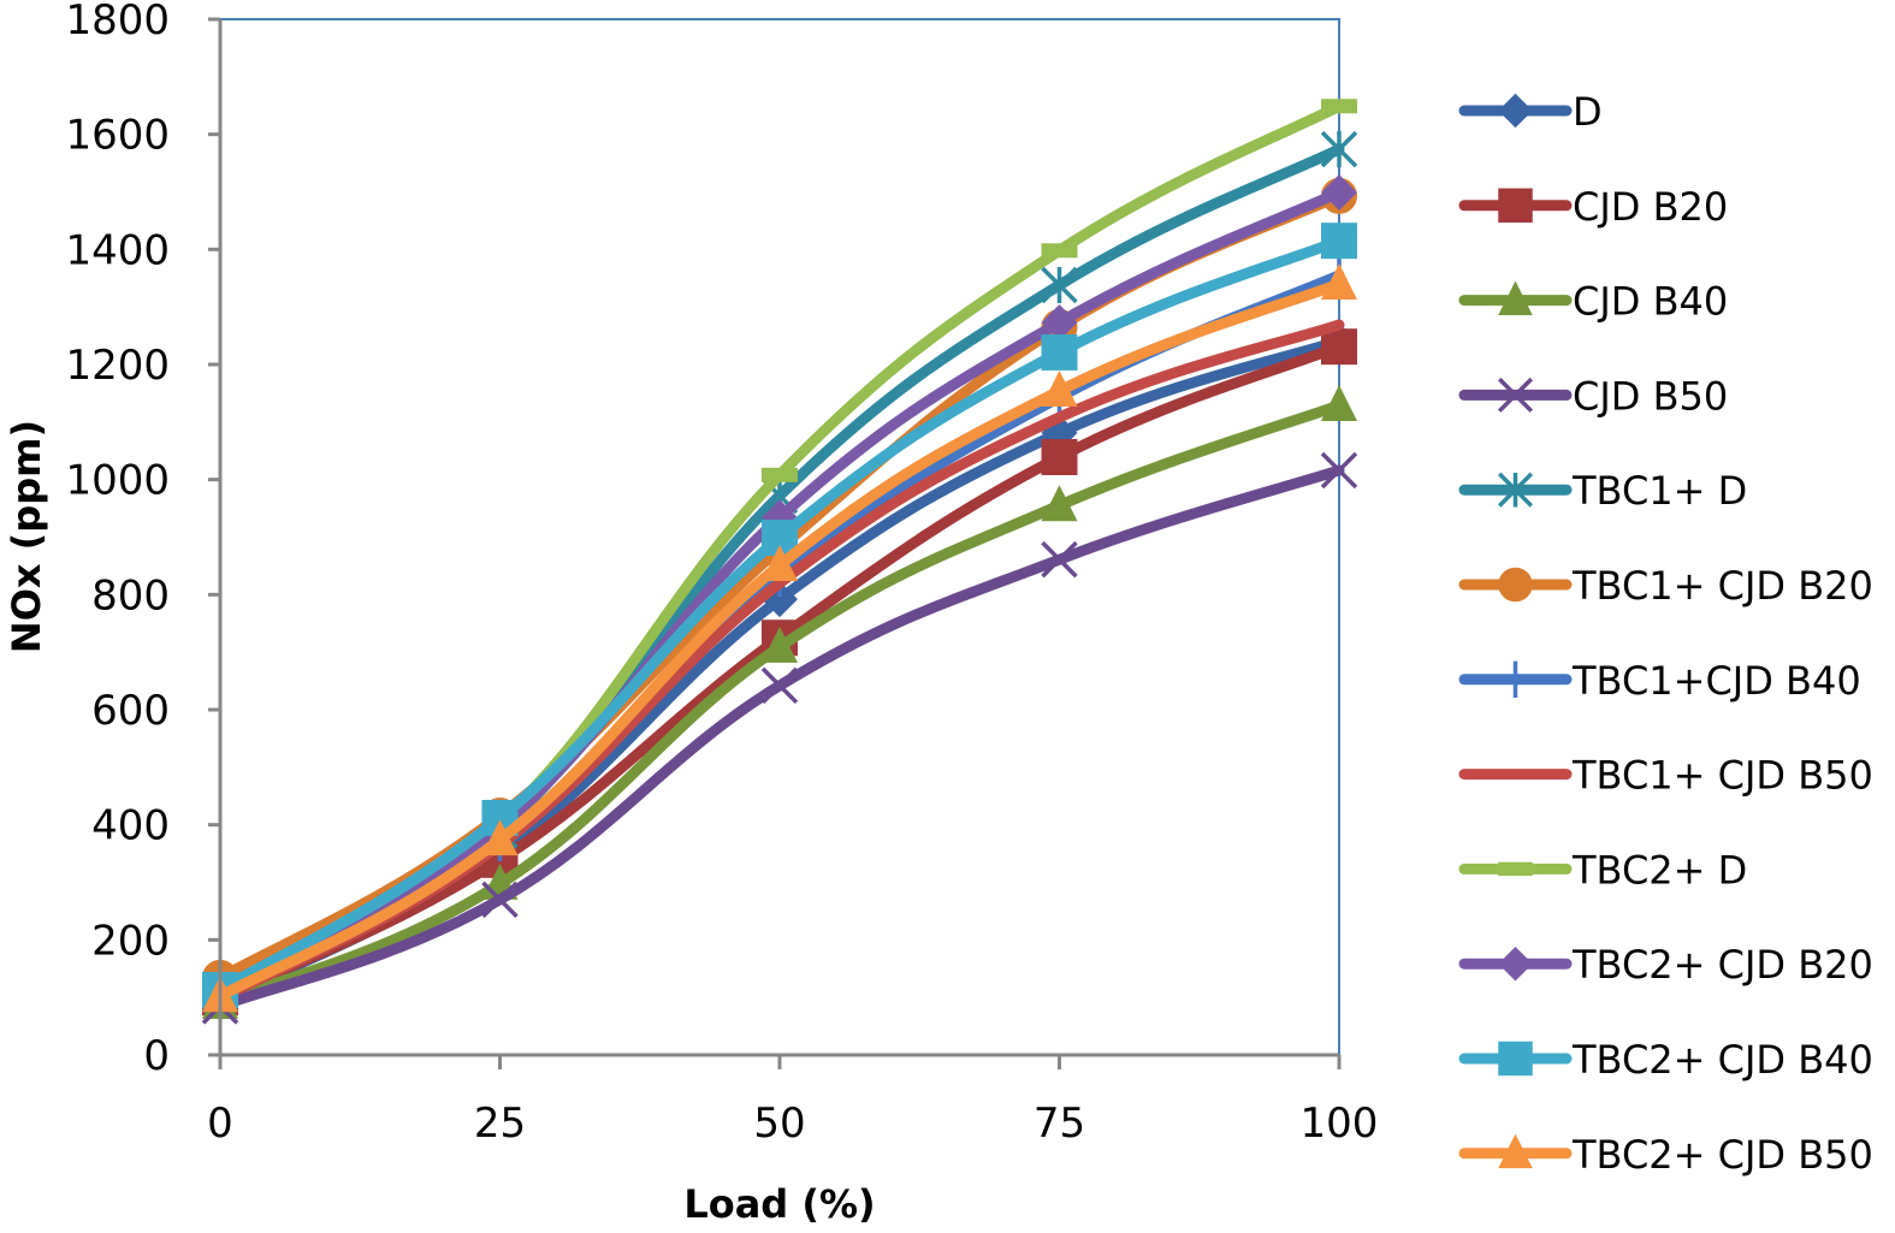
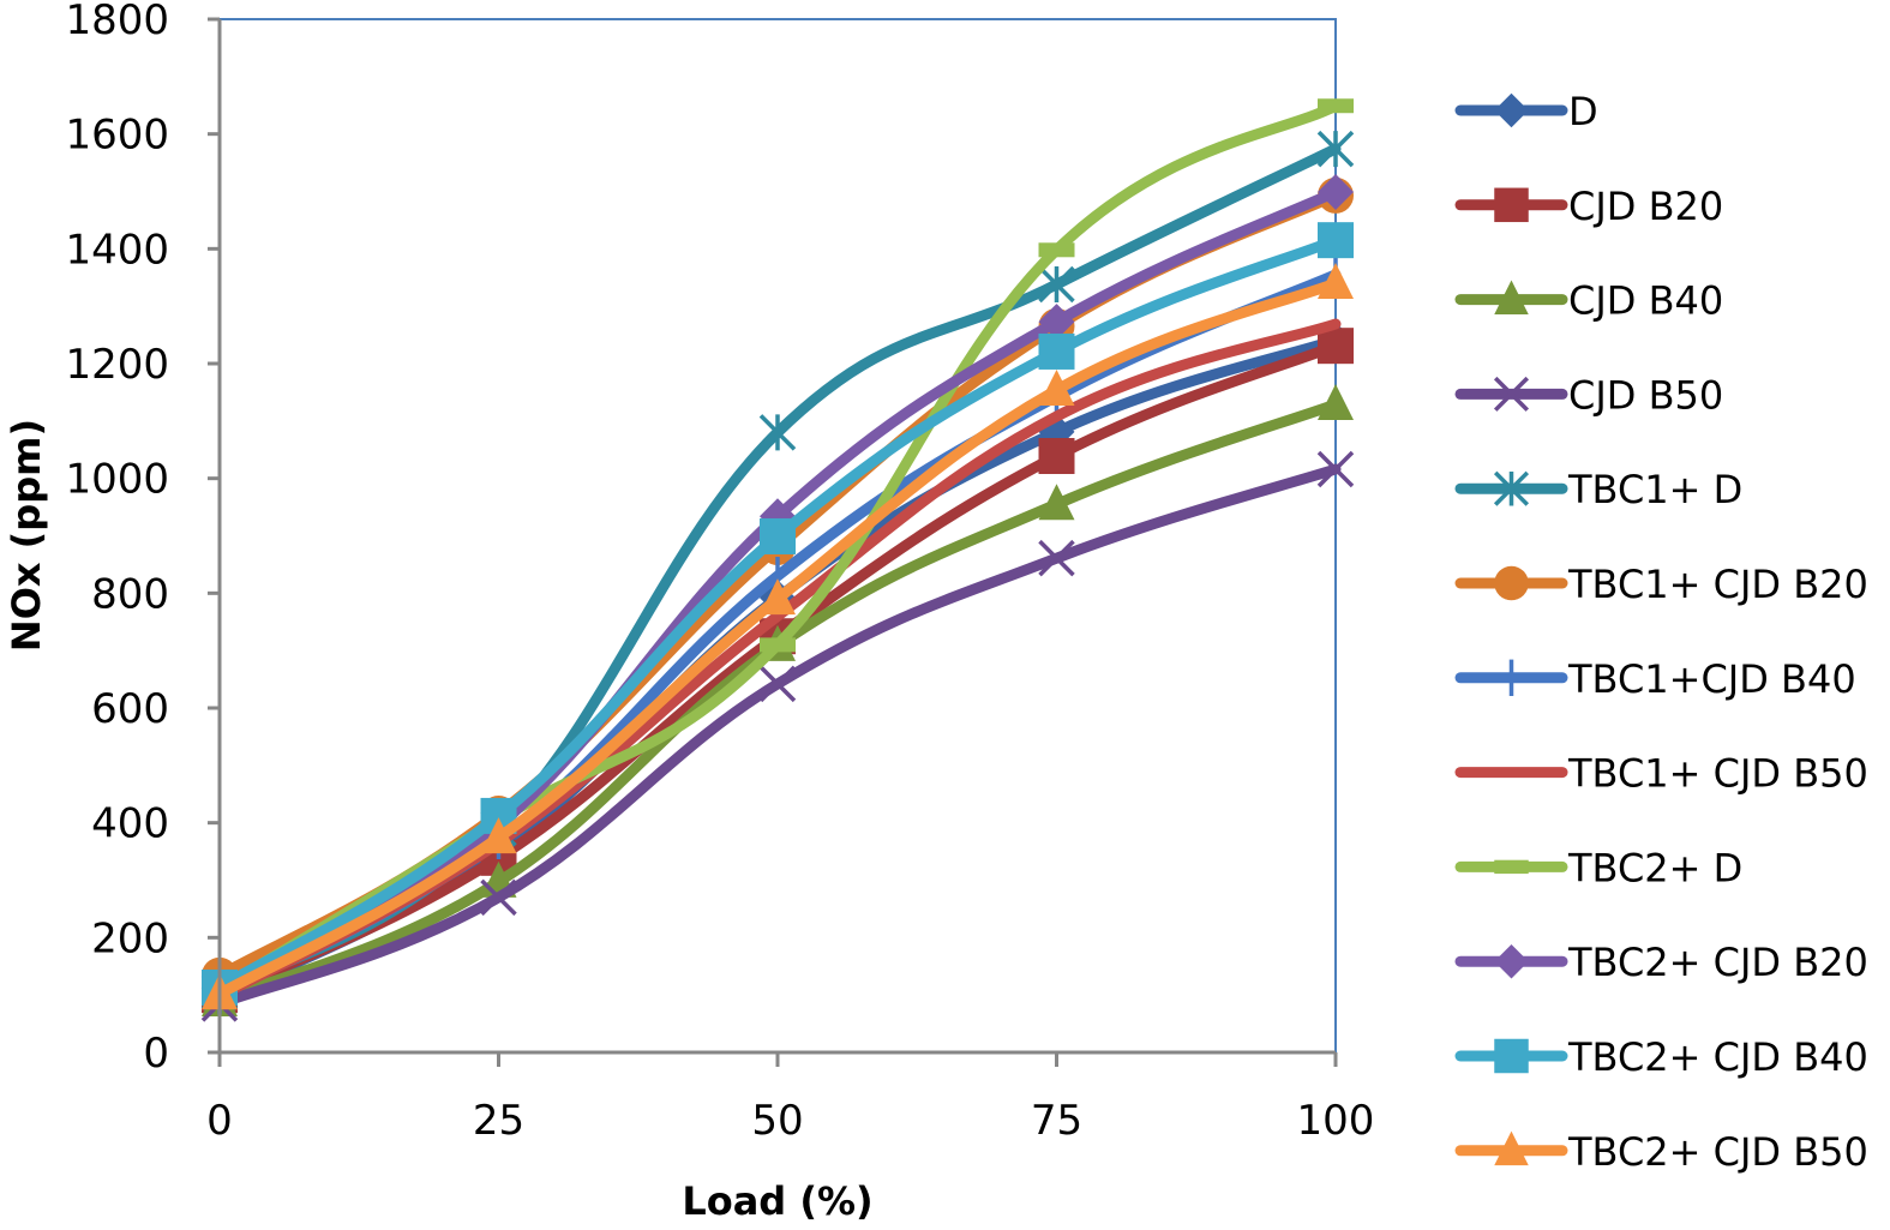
TBC1+ D/50: 970 -> 1080
TBC1+ CJD B50/50: 820 -> 760
TBC2+ D/50: 1010 -> 710
TBC2+ CJD B50/50: 850 -> 790
